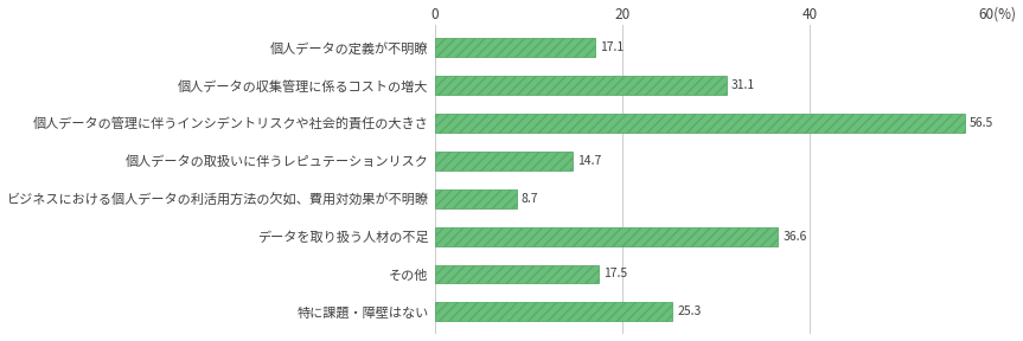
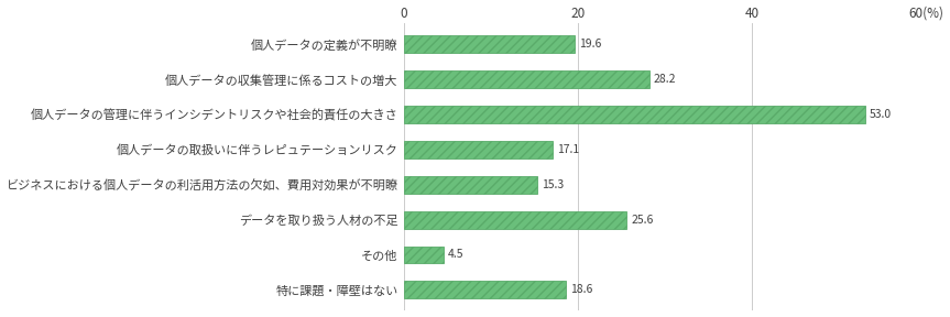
個人データの定義が不明瞭: 17.1 -> 19.6
個人データの収集管理に係るコストの増大: 31.1 -> 28.2
個人データの管理に伴うインシデントリスクや社会的責任の大きさ: 56.5 -> 53.0
個人データの取扱いに伴うレピュテーションリスク: 14.7 -> 17.1
ビジネスにおける個人データの利活用方法の欠如、費用対効果が不明瞭: 8.7 -> 15.3
データを取り扱う人材の不足: 36.6 -> 25.6
その他: 17.5 -> 4.5
特に課題・障壁はない: 25.3 -> 18.6
